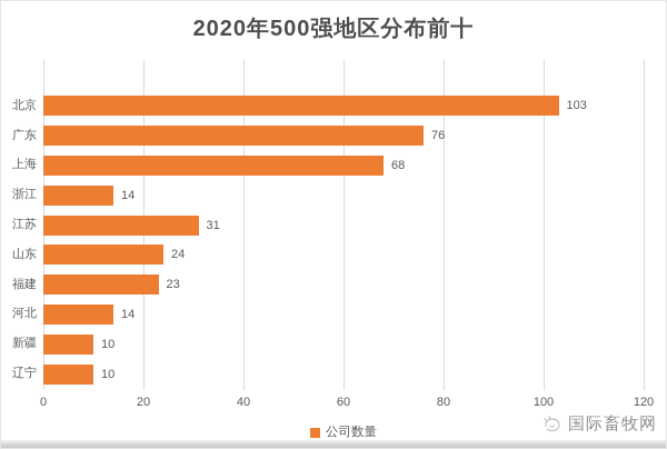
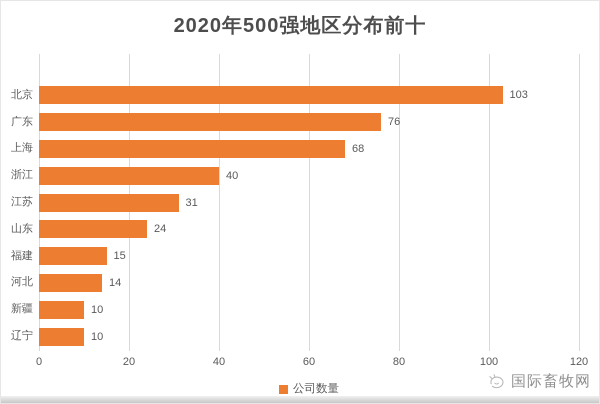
浙江: 14 -> 40
福建: 23 -> 15
